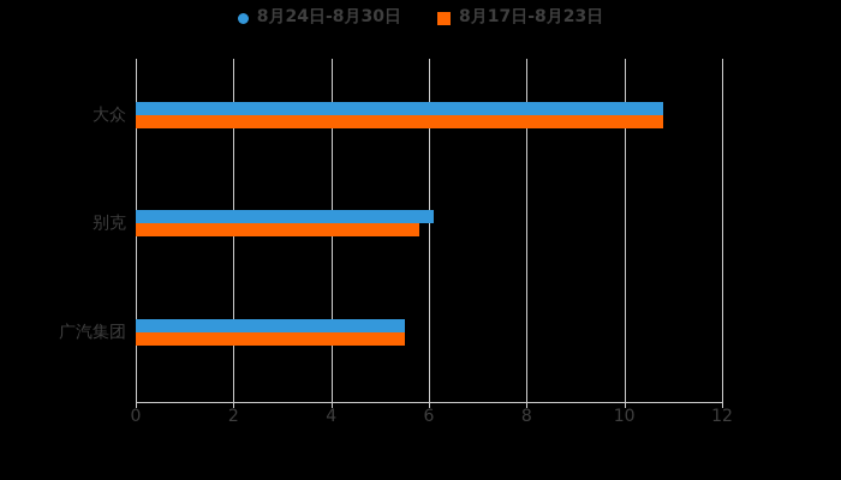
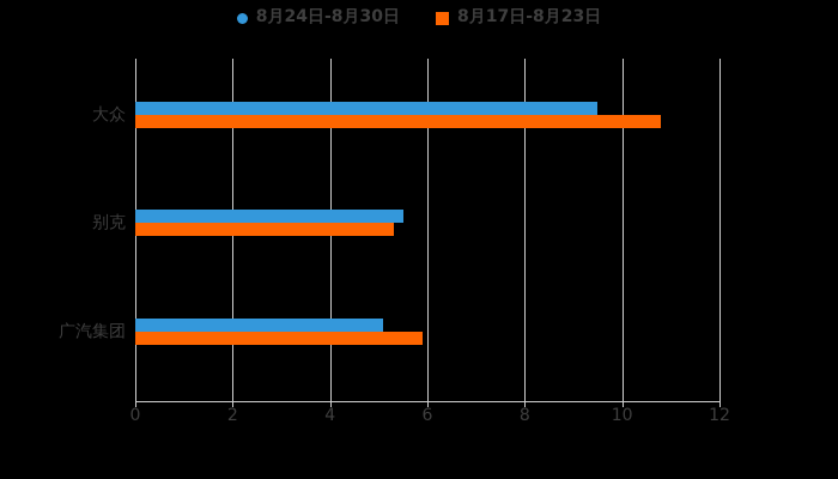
8月24日-8月30日/大众: 10.8 -> 9.5
8月24日-8月30日/别克: 6.1 -> 5.5
8月17日-8月23日/别克: 5.8 -> 5.3
8月24日-8月30日/广汽集团: 5.5 -> 5.1
8月17日-8月23日/广汽集团: 5.5 -> 5.9
